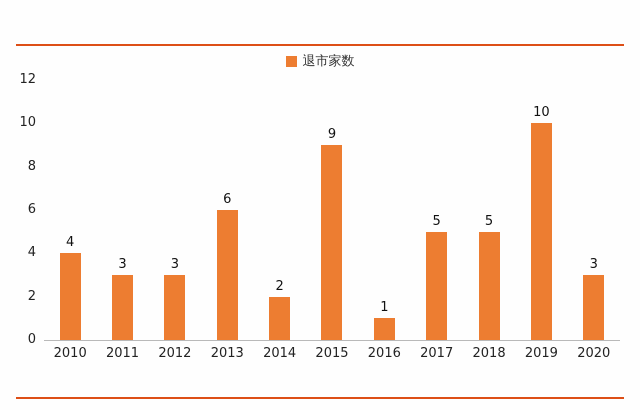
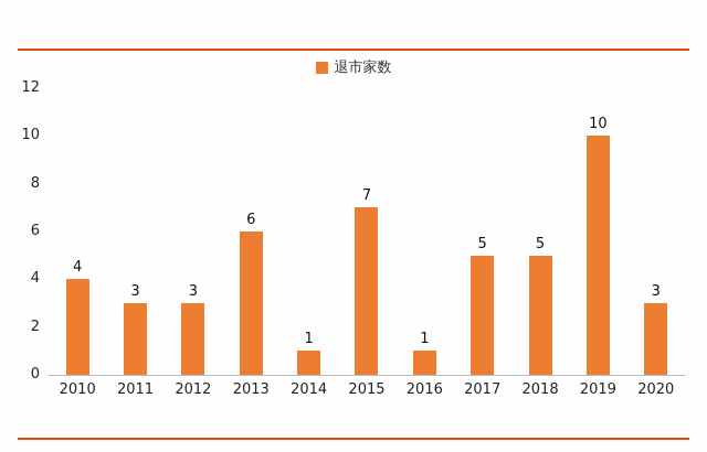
2014: 2 -> 1
2015: 9 -> 7
